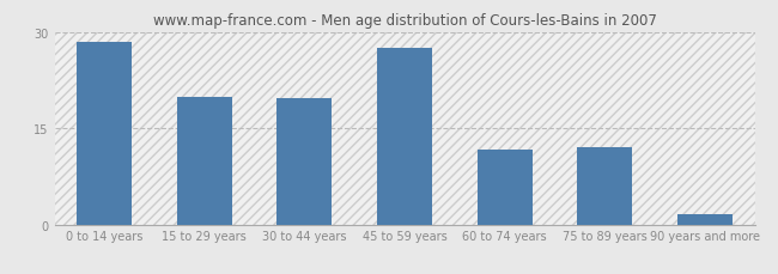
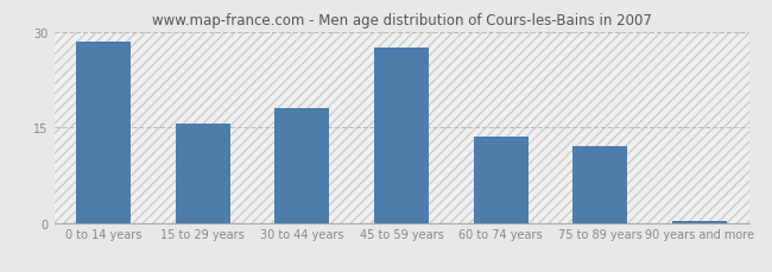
15 to 29 years: 19.8 -> 15.5
30 to 44 years: 19.6 -> 18.0
60 to 74 years: 11.6 -> 13.5
90 years and more: 1.6 -> 0.3
